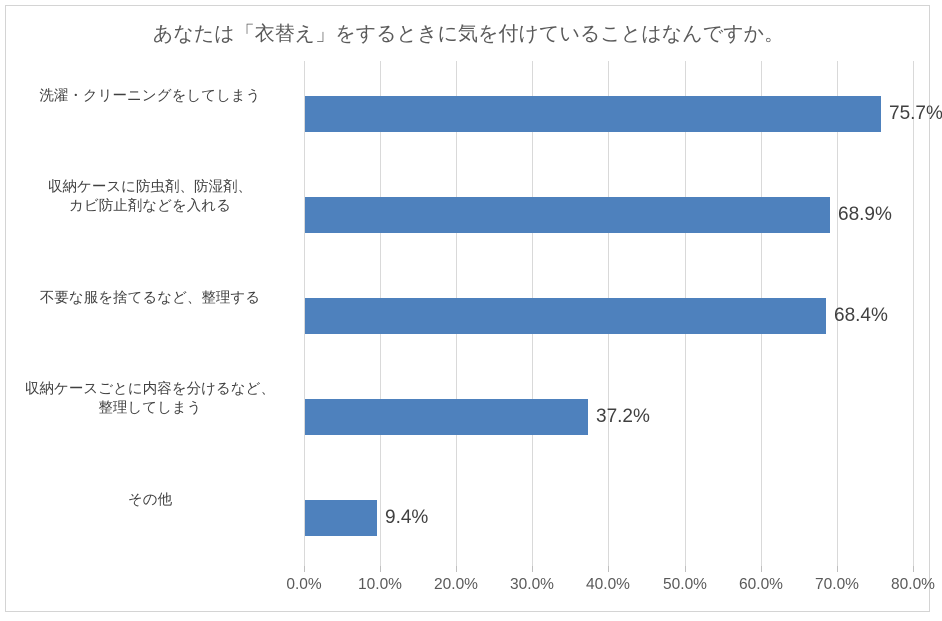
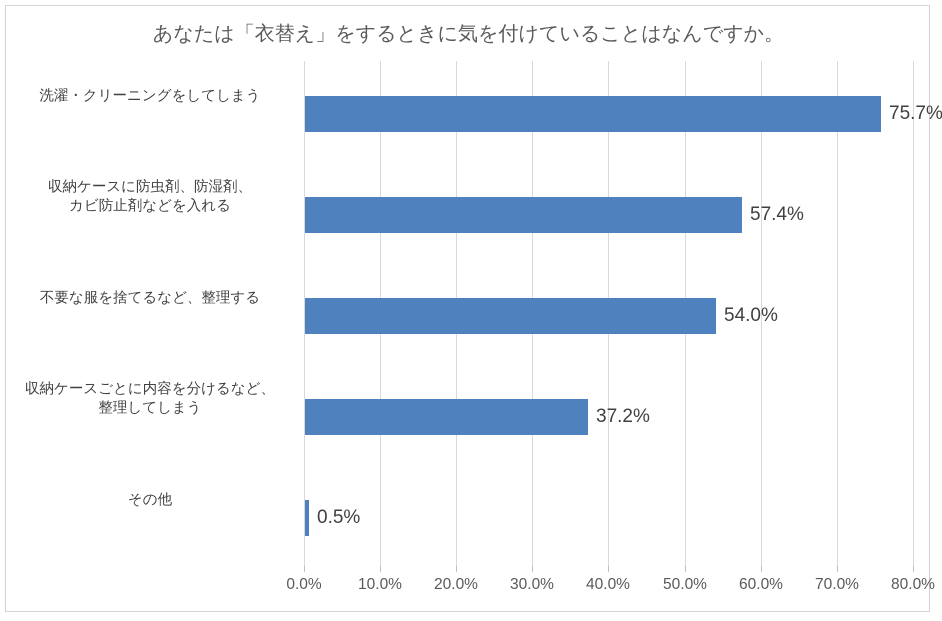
収納ケースに防虫剤、防湿剤、 カビ防止剤などを入れる: 68.9% -> 57.4%
不要な服を捨てるなど、整理する: 68.4% -> 54.0%
その他: 9.4% -> 0.5%
